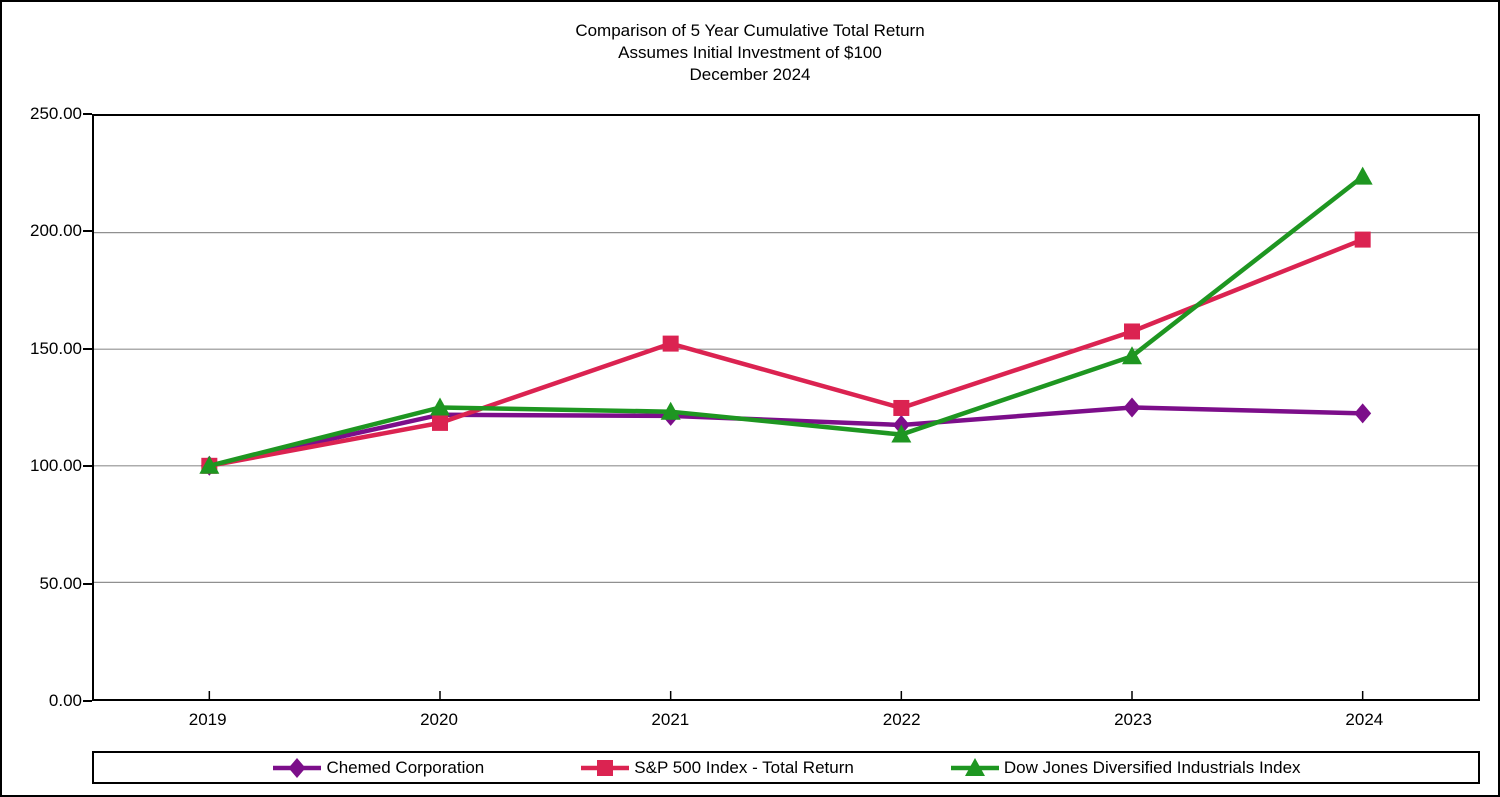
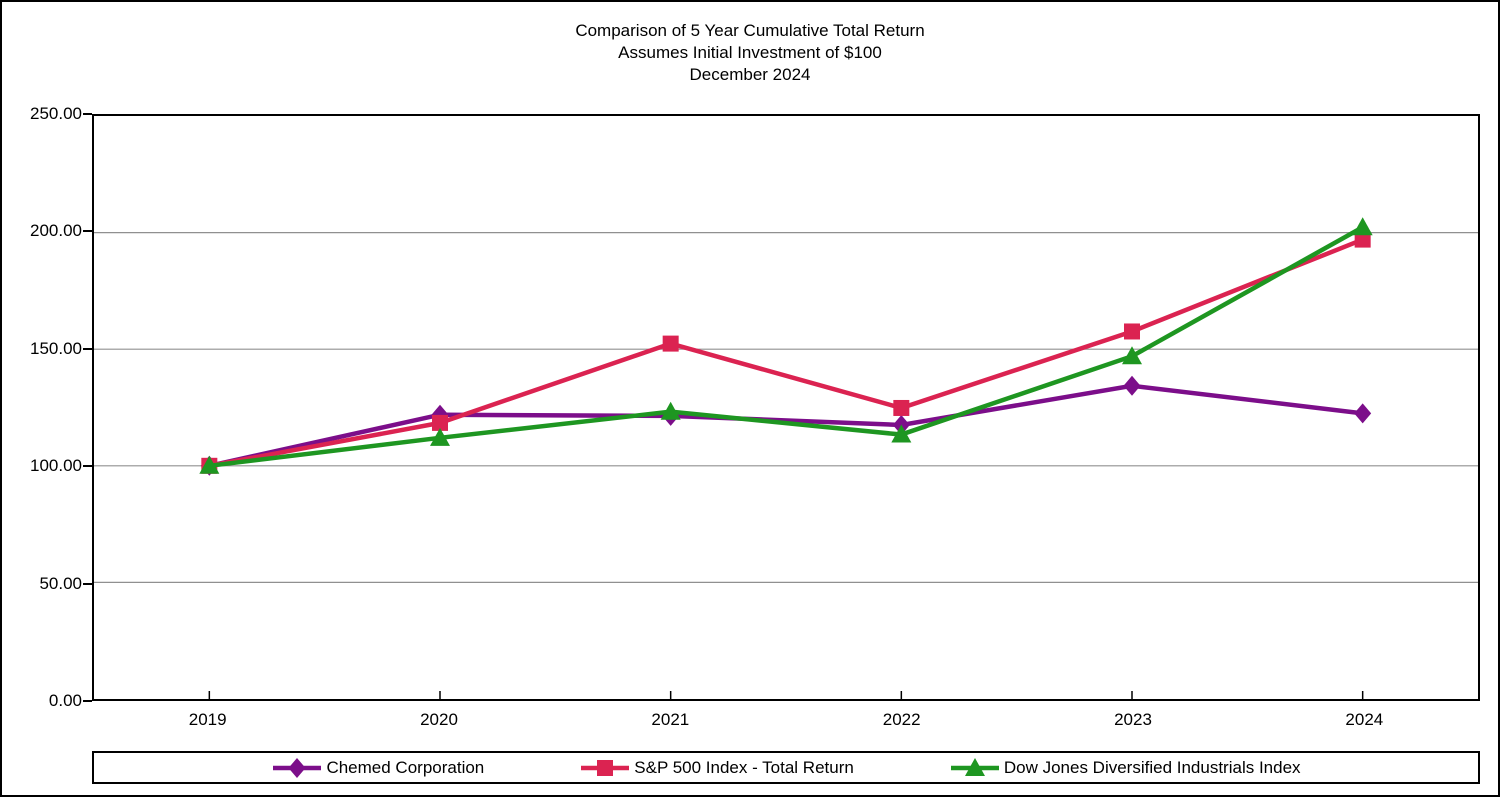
Dow Jones Diversified Industrials Index/2020: 125 -> 112
Chemed Corporation/2023: 125 -> 134
Dow Jones Diversified Industrials Index/2024: 224 -> 202
